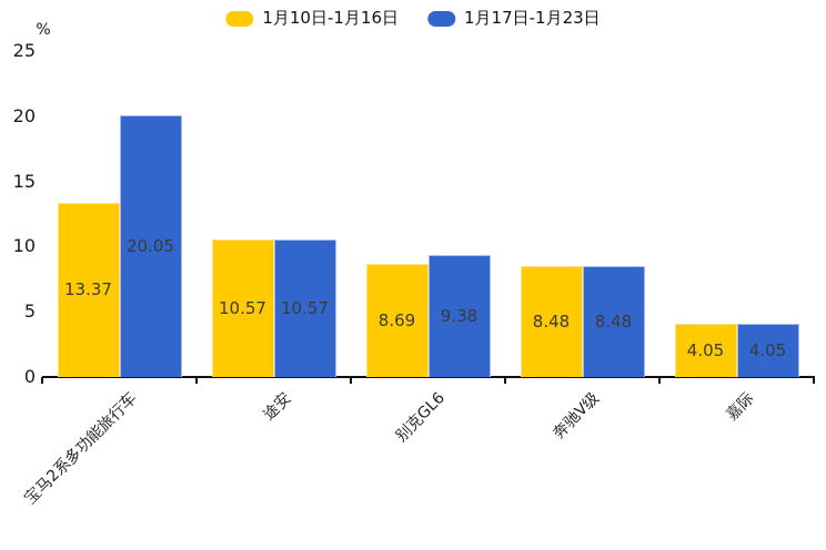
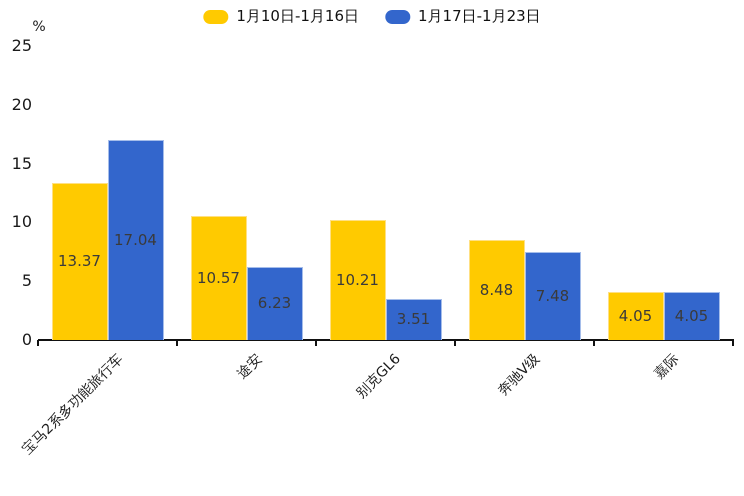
1月17日-1月23日/宝马2系多功能旅行车: 20.05 -> 17.04
1月17日-1月23日/途安: 10.57 -> 6.23
1月10日-1月16日/别克GL6: 8.69 -> 10.21
1月17日-1月23日/别克GL6: 9.38 -> 3.51
1月17日-1月23日/奔驰V级: 8.48 -> 7.48
